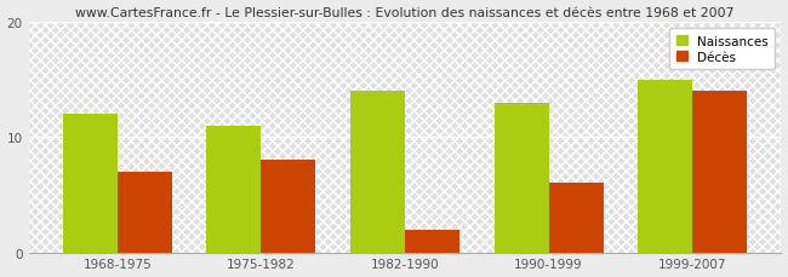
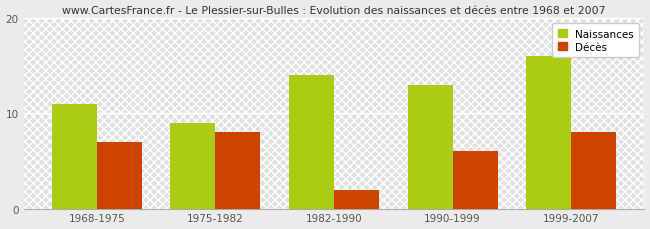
Naissances/1968-1975: 12 -> 11
Naissances/1975-1982: 11 -> 9
Naissances/1999-2007: 15 -> 16
Décès/1999-2007: 14 -> 8
